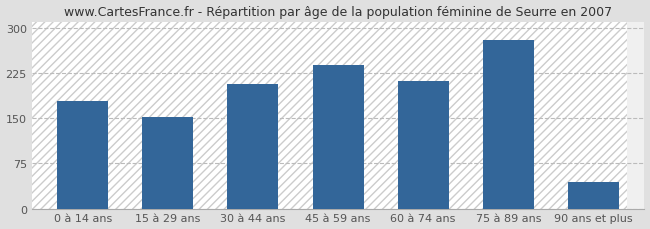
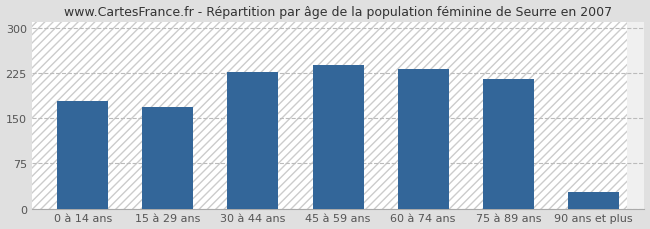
15 à 29 ans: 152 -> 168
30 à 44 ans: 206 -> 226
60 à 74 ans: 212 -> 232
75 à 89 ans: 280 -> 215
90 ans et plus: 44 -> 28
